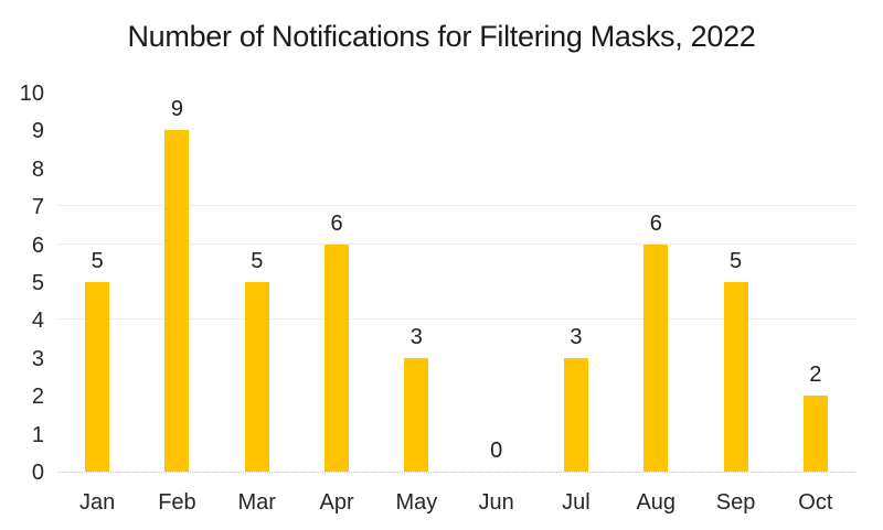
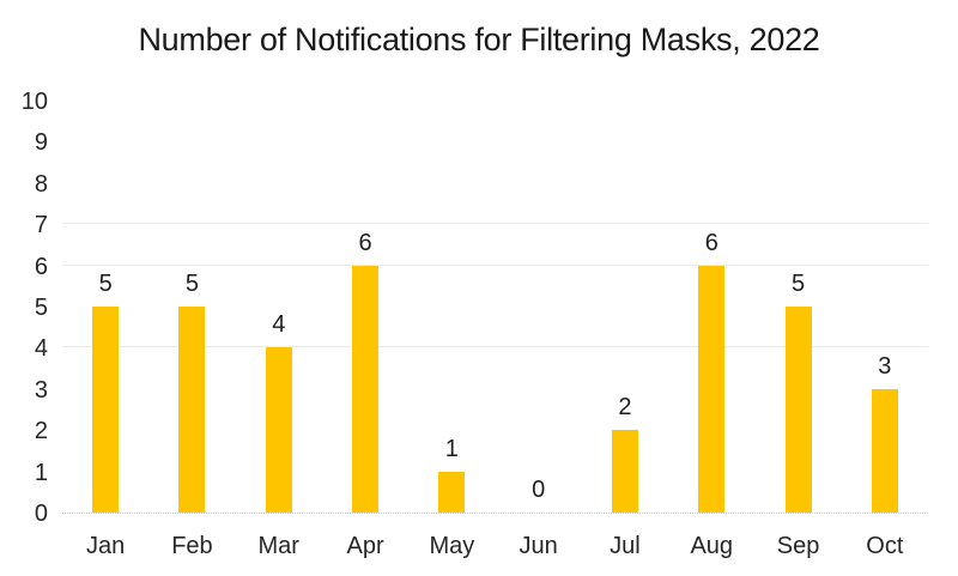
Feb: 9 -> 5
Mar: 5 -> 4
May: 3 -> 1
Jul: 3 -> 2
Oct: 2 -> 3
